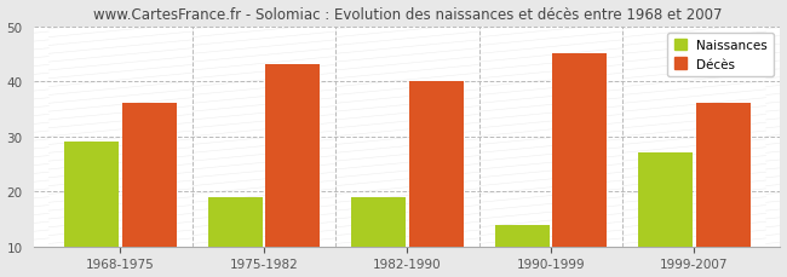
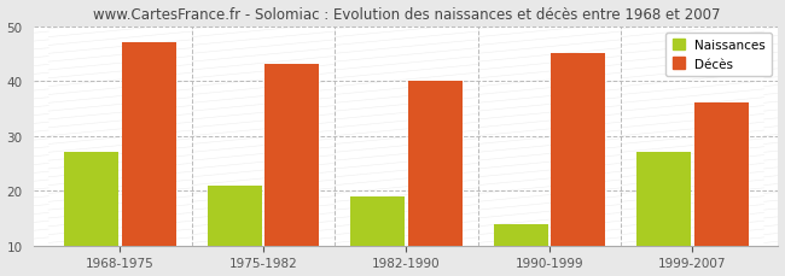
Naissances/1968-1975: 29 -> 27
Décès/1968-1975: 36 -> 47
Naissances/1975-1982: 19 -> 21
